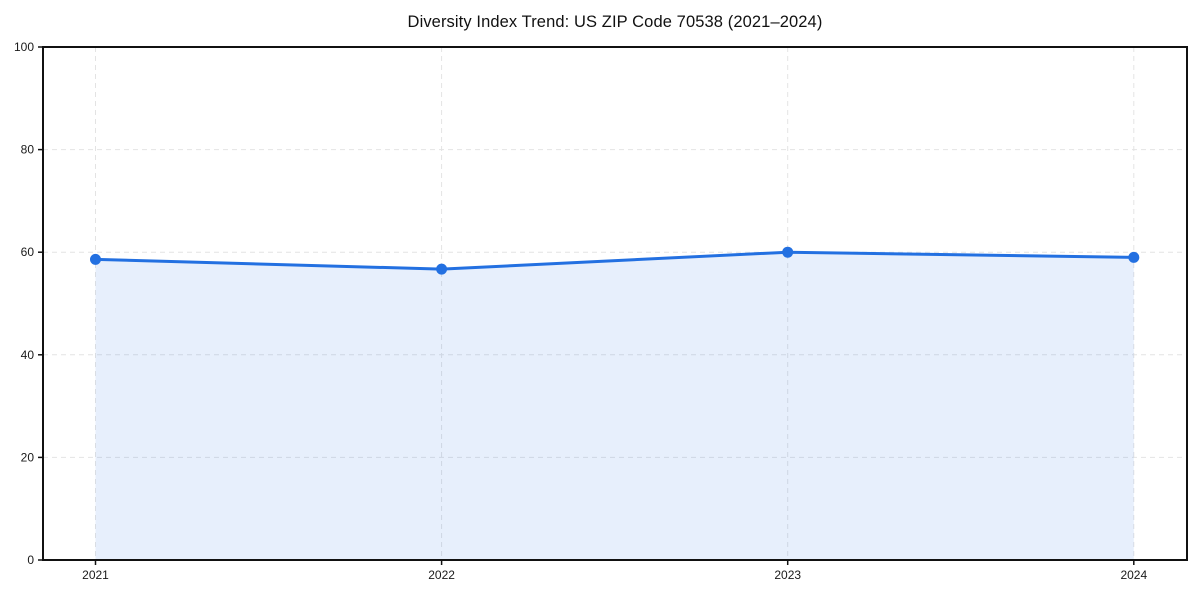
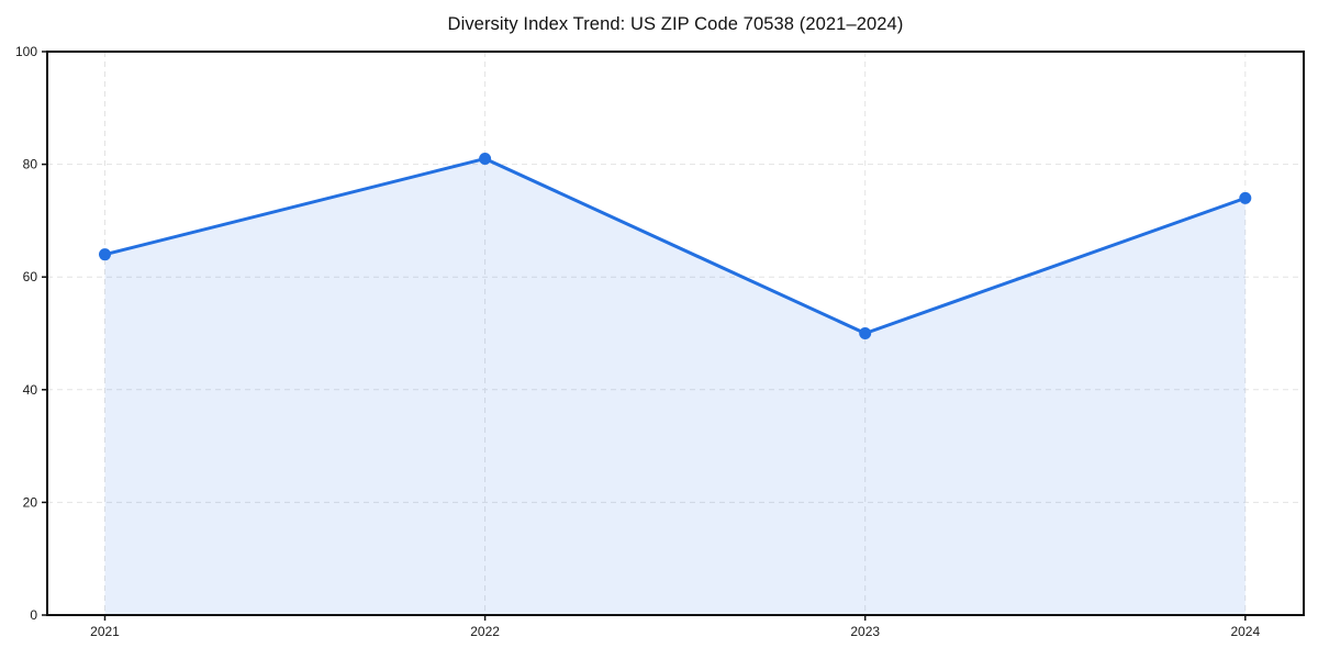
2021: 59 -> 64
2022: 57 -> 81
2023: 60 -> 50
2024: 59 -> 74
